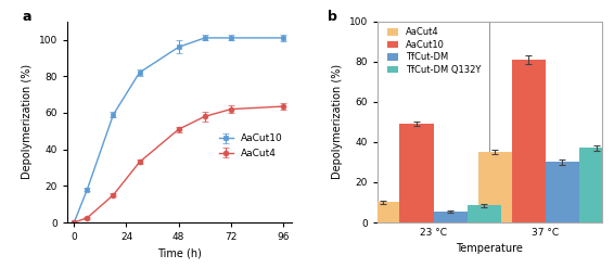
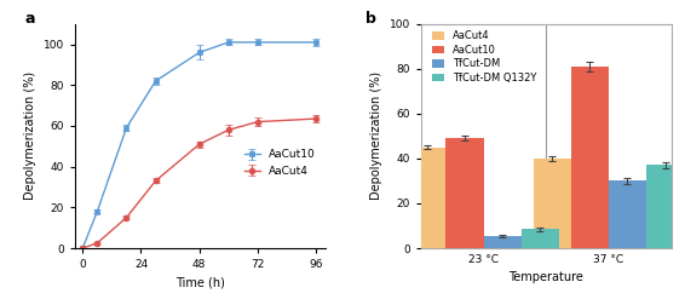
AaCut4/23 °C: 10 -> 45
AaCut4/37 °C: 35 -> 40
